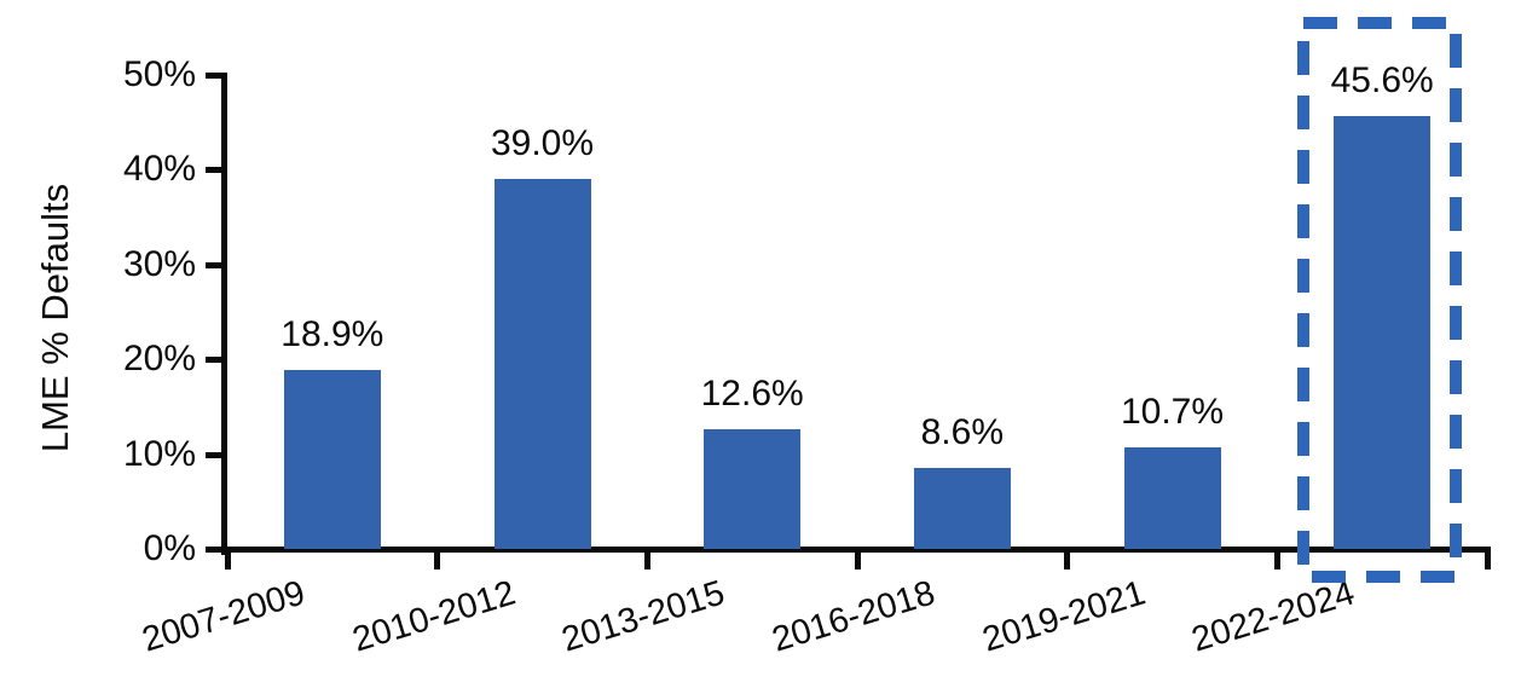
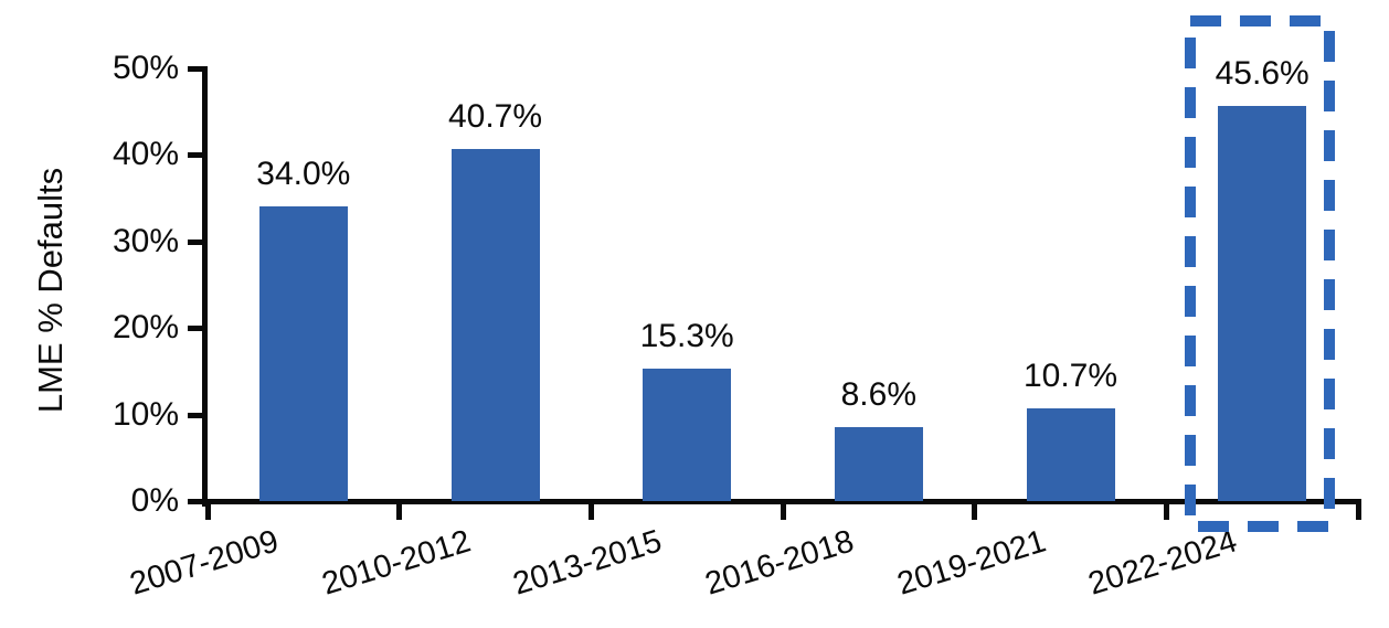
2007-2009: 18.9% -> 34.0%
2010-2012: 39.0% -> 40.7%
2013-2015: 12.6% -> 15.3%
